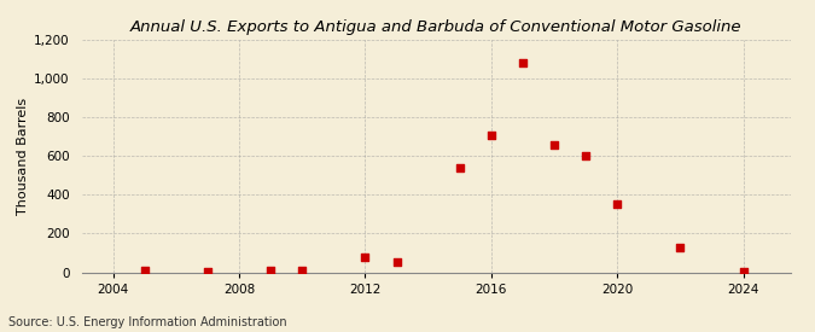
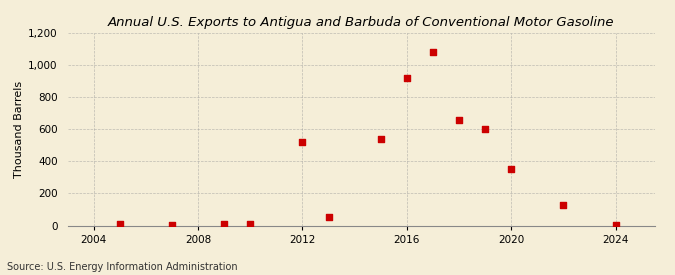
2012: 80 -> 520
2016: 710 -> 920
